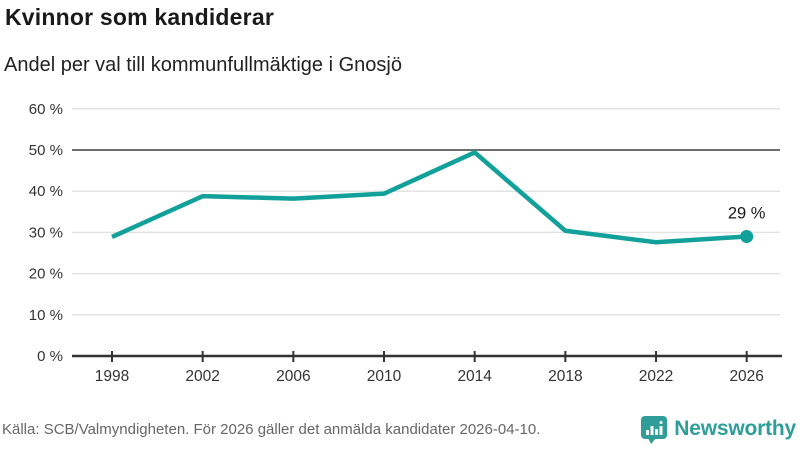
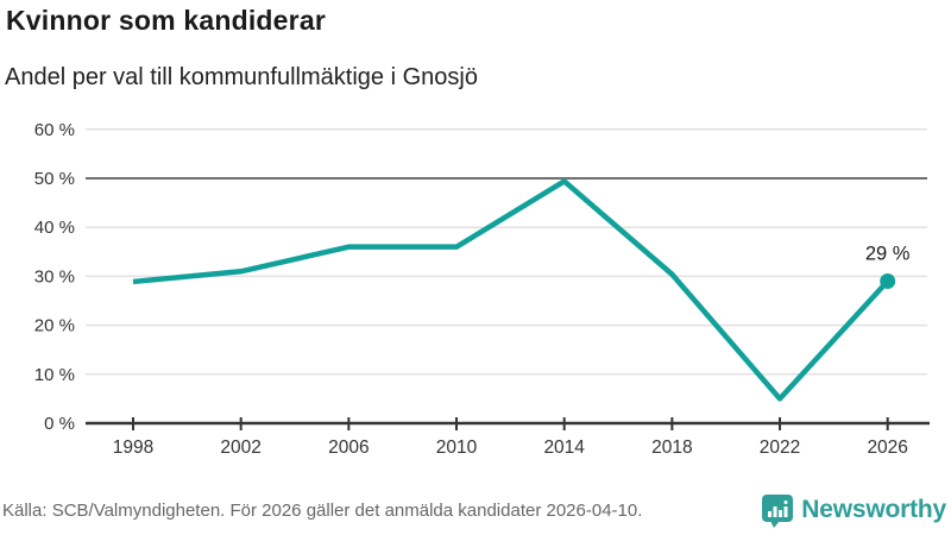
2002: 39% -> 31%
2006: 38% -> 36%
2010: 39% -> 36%
2022: 28% -> 5%
